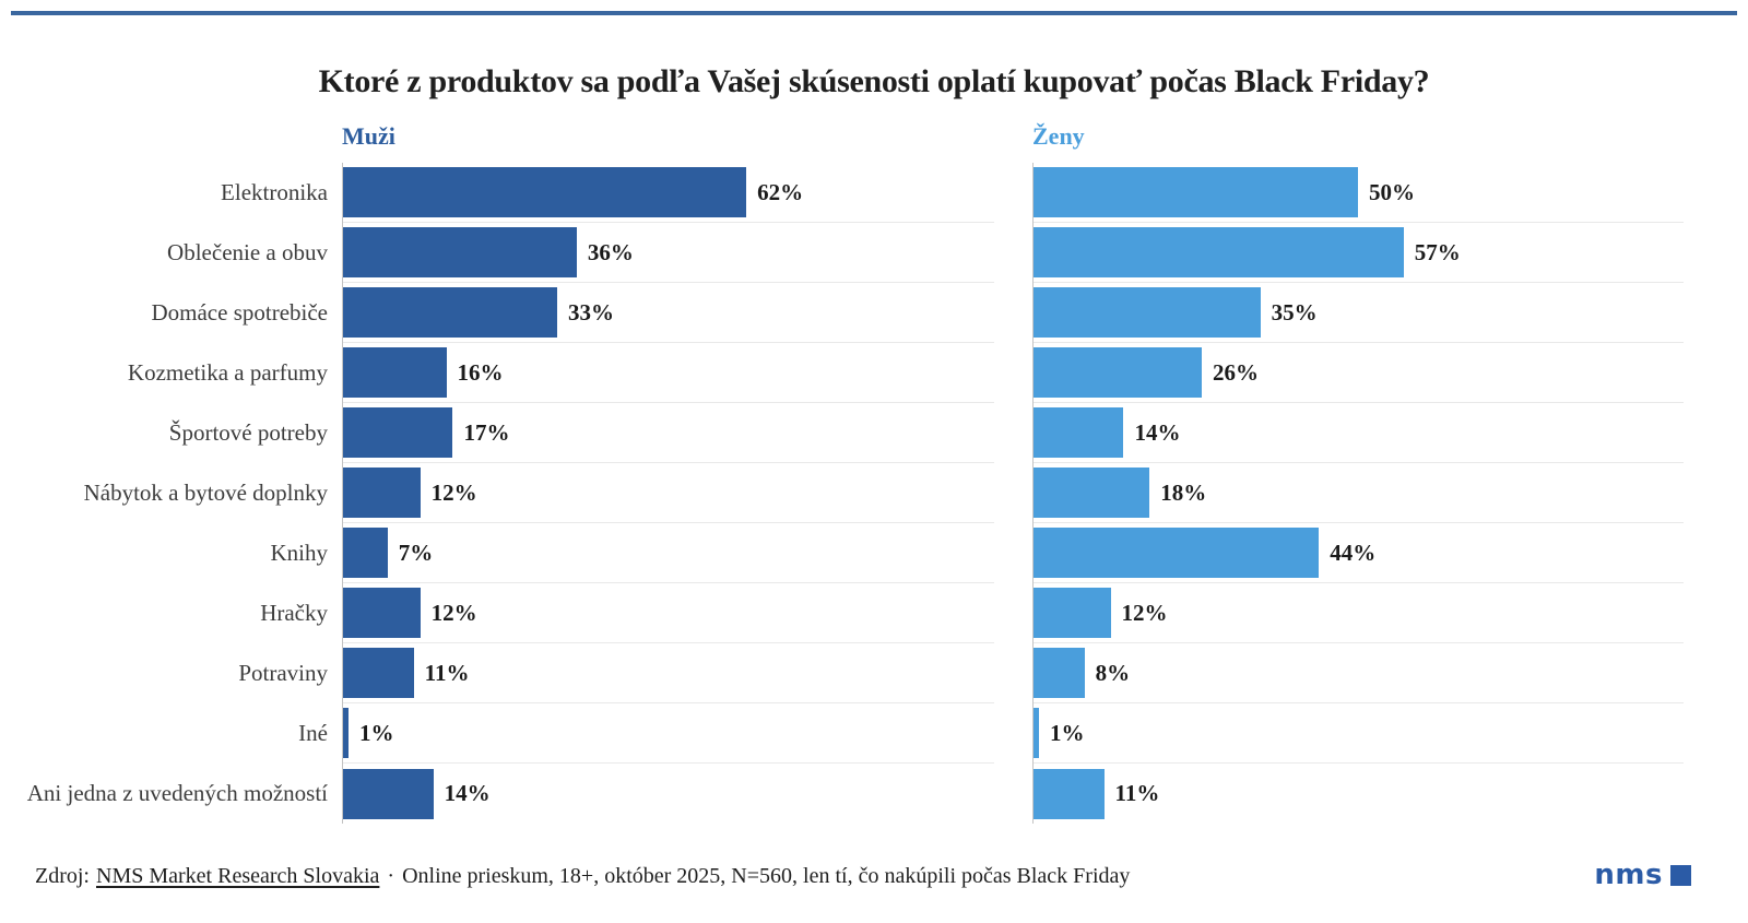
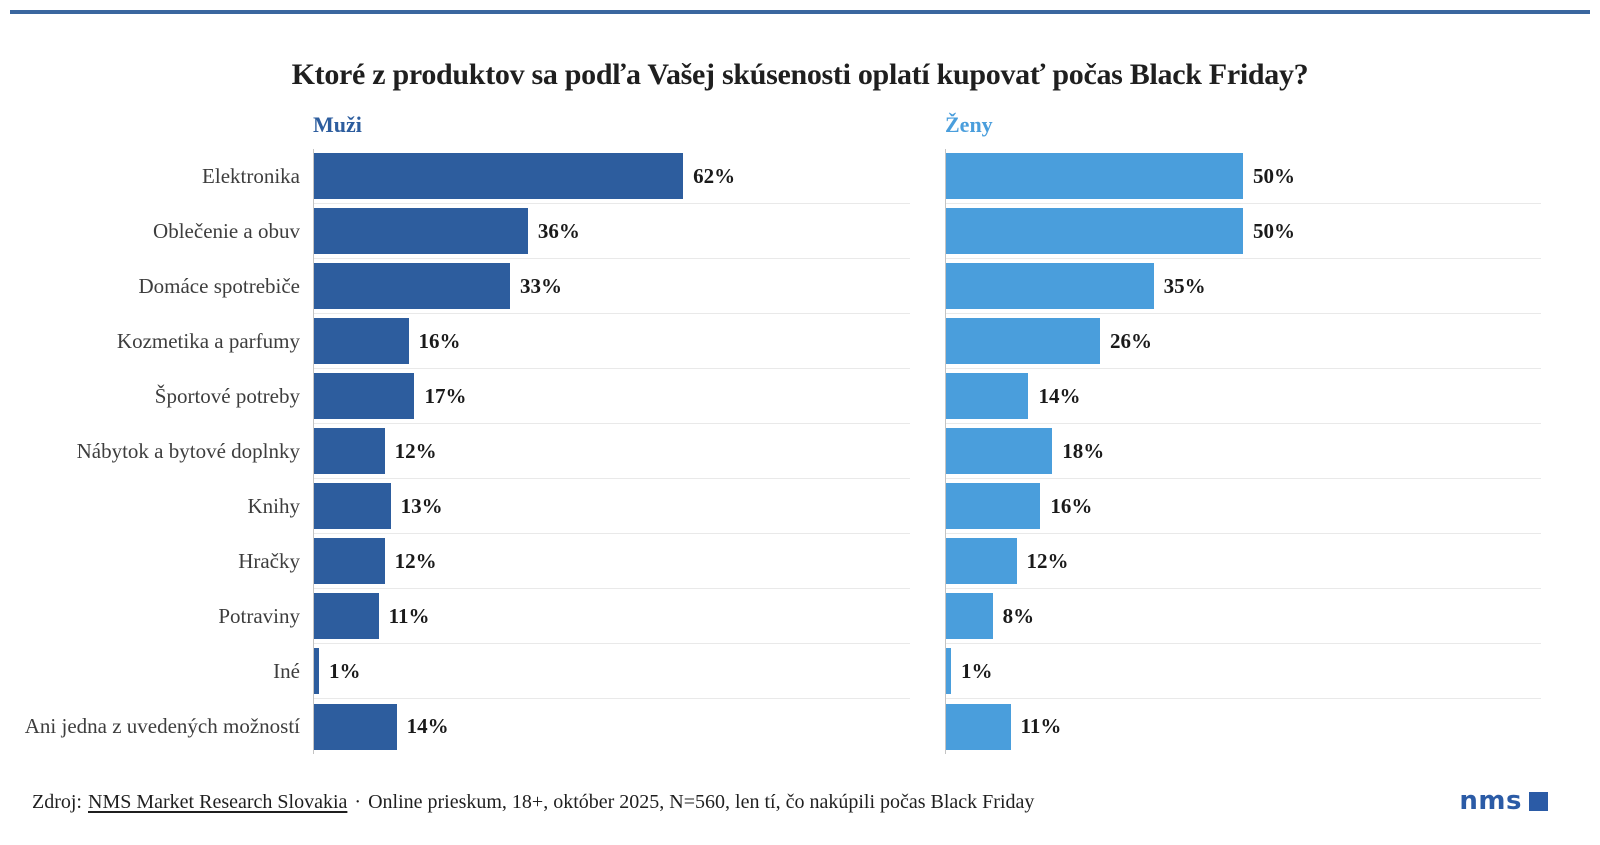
Ženy/Oblečenie a obuv: 57% -> 50%
Muži/Knihy: 7% -> 13%
Ženy/Knihy: 44% -> 16%
